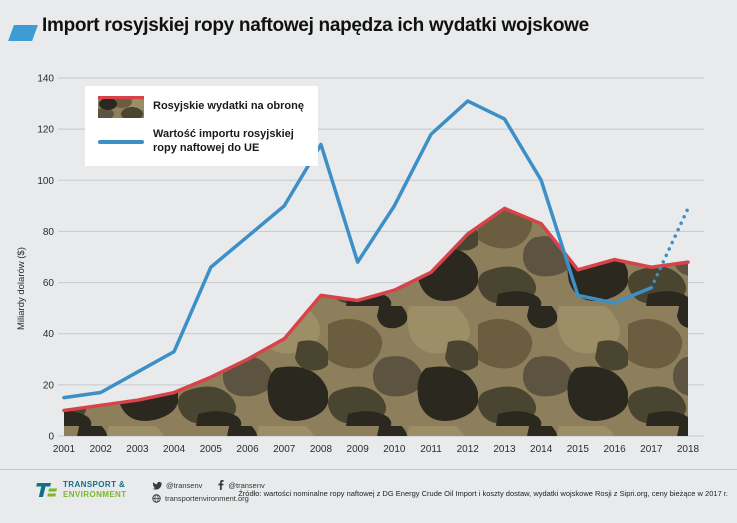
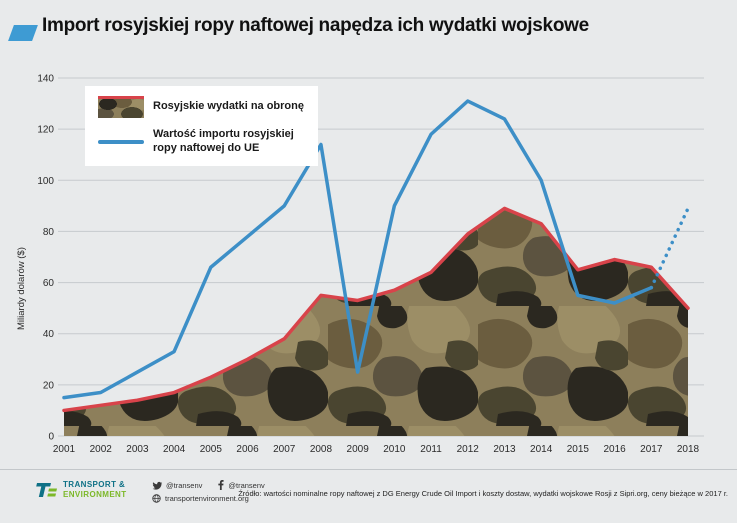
Wartość importu rosyjskiej ropy naftowej do UE/2009: 68 -> 25
Rosyjskie wydatki na obronę/2018: 68 -> 50
